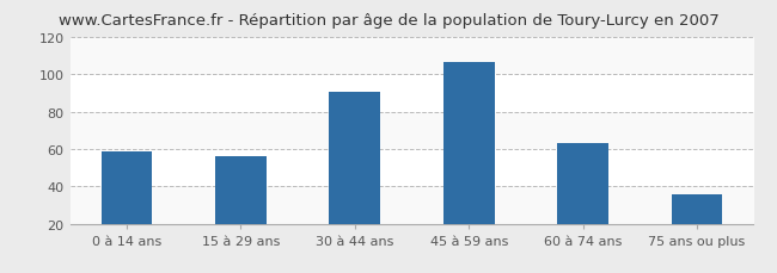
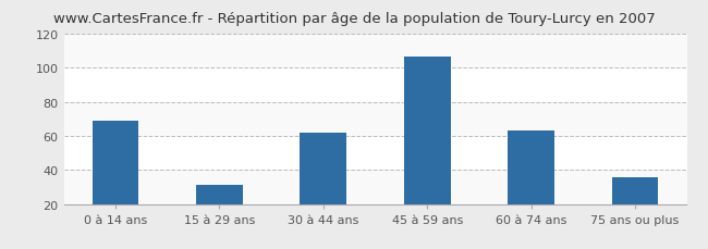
0 à 14 ans: 59 -> 69
15 à 29 ans: 56 -> 31
30 à 44 ans: 91 -> 62
